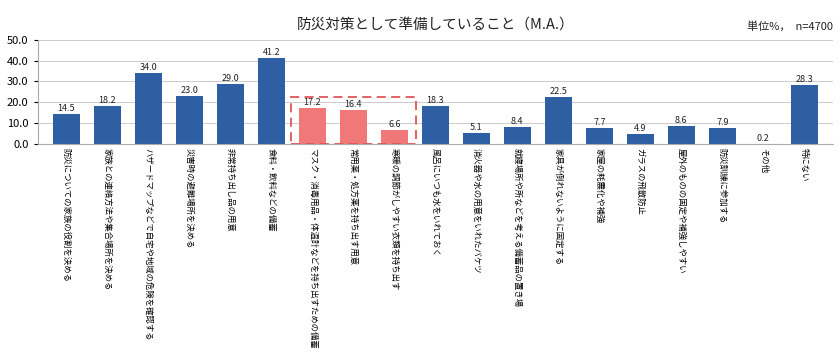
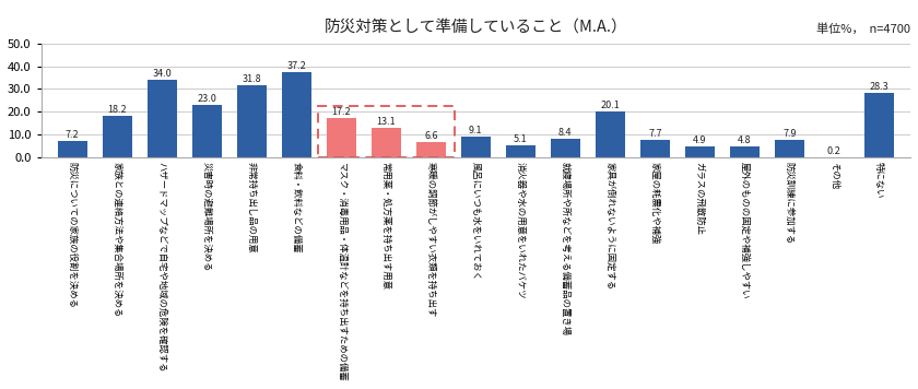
防災についての家族の役割を決める: 14.5 -> 7.2
非常持ち出し品の用意: 29.0 -> 31.8
食料・飲料などの備蓄: 41.2 -> 37.2
常用薬・処方薬を持ち出す用意: 16.4 -> 13.1
風呂にいつも水をいれておく: 18.3 -> 9.1
家具が倒れないように固定する: 22.5 -> 20.1
屋外のものの固定や補強しやすい: 8.6 -> 4.8
